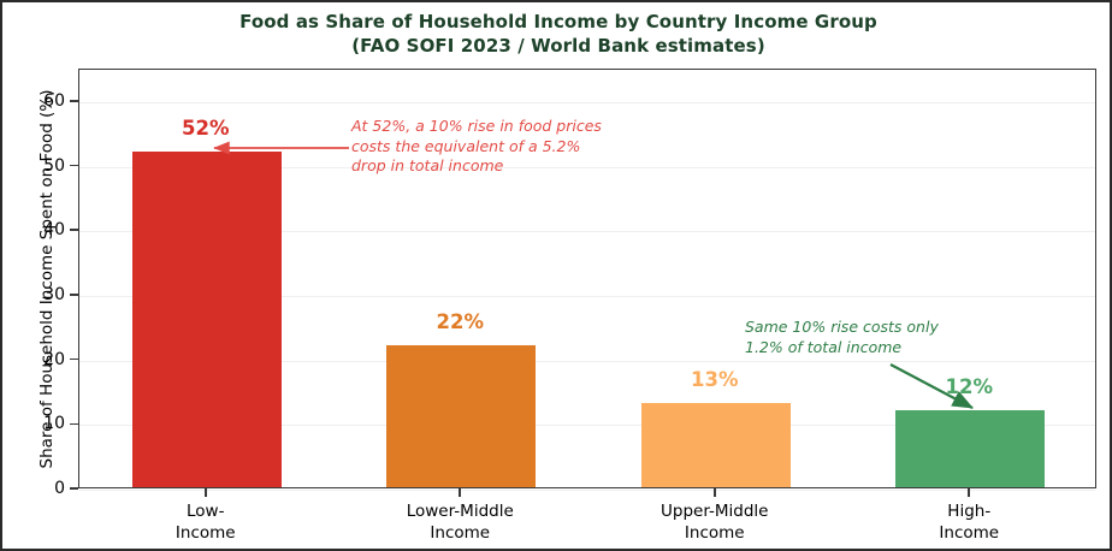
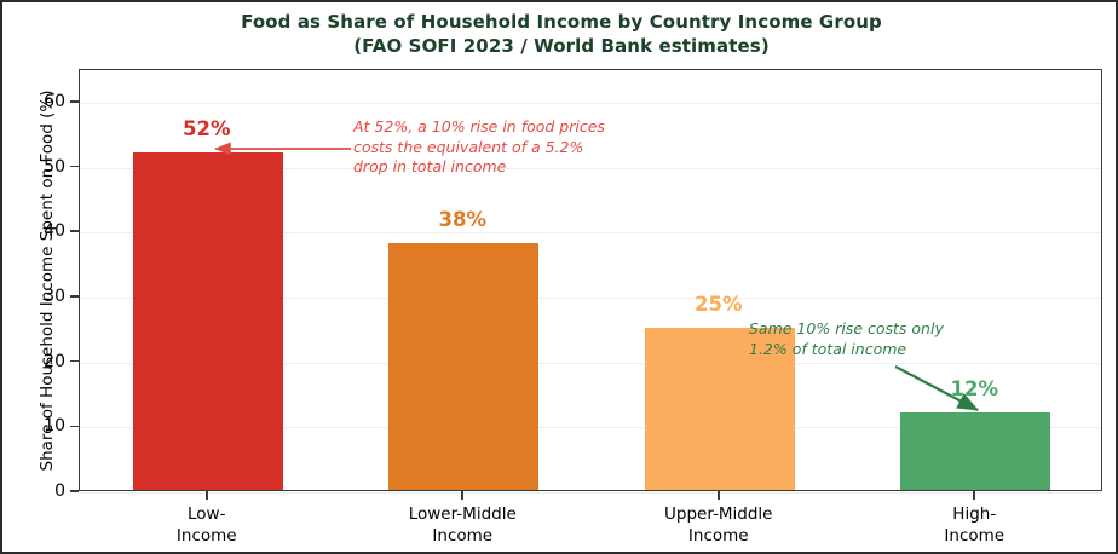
Lower-Middle Income: 22% -> 38%
Upper-Middle Income: 13% -> 25%
